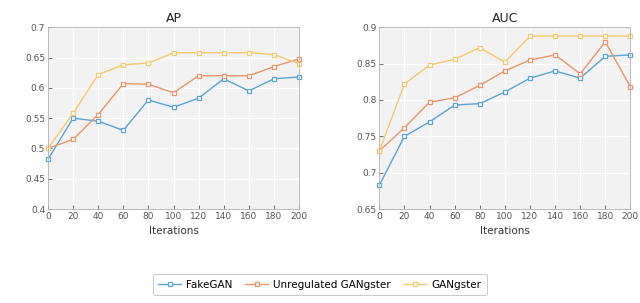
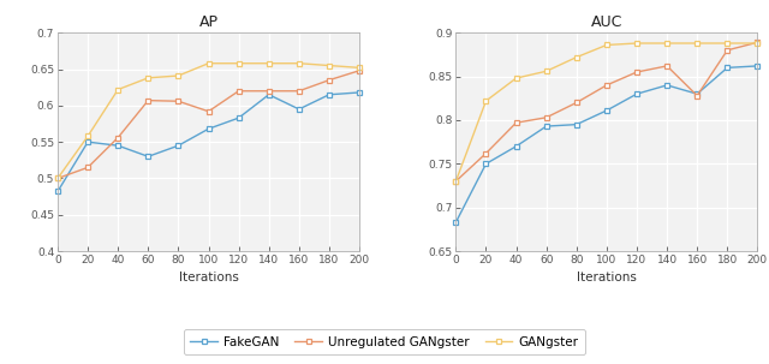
AP/FakeGAN/80: 0.580 -> 0.545
AP/GANgster/200: 0.640 -> 0.652
AUC/GANgster/100: 0.852 -> 0.886
AUC/Unregulated GANgster/160: 0.836 -> 0.828
AUC/Unregulated GANgster/200: 0.818 -> 0.889
